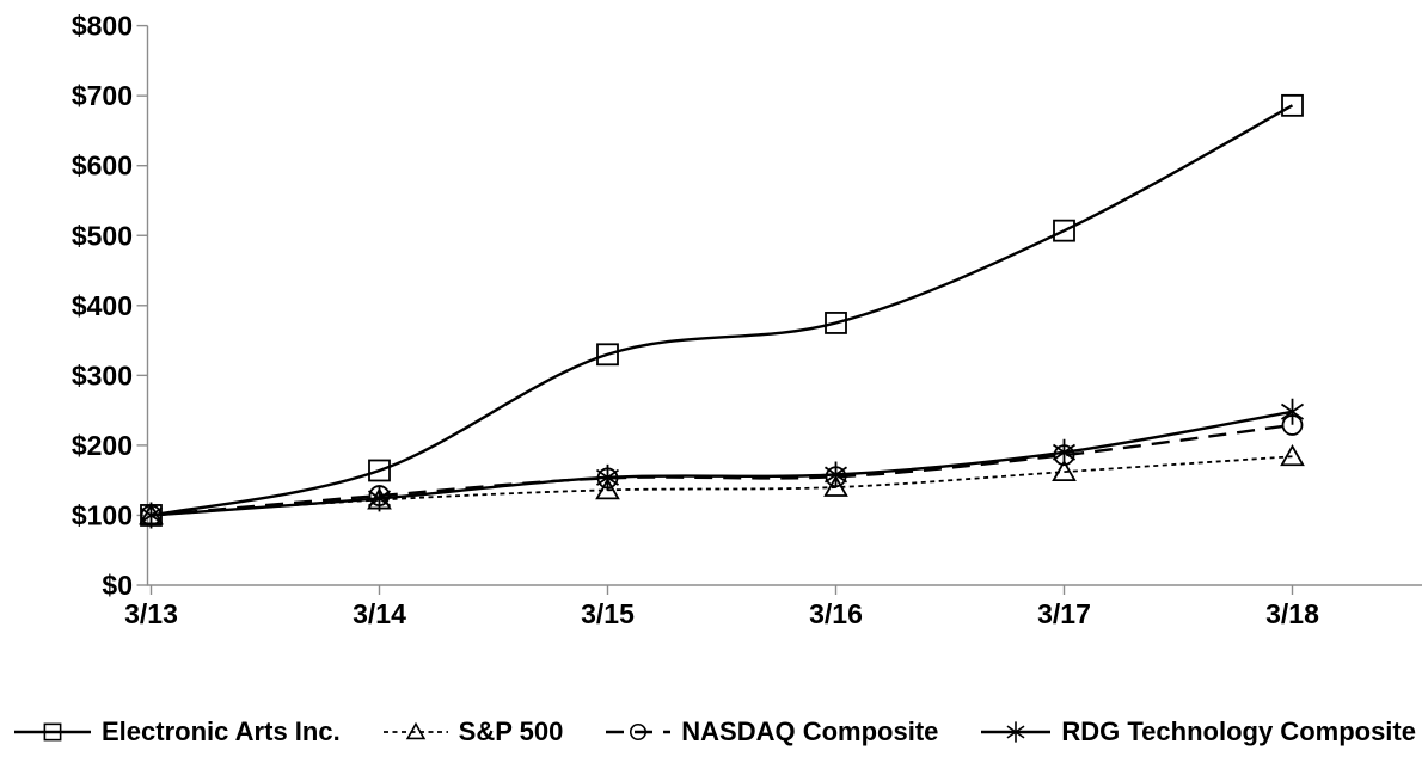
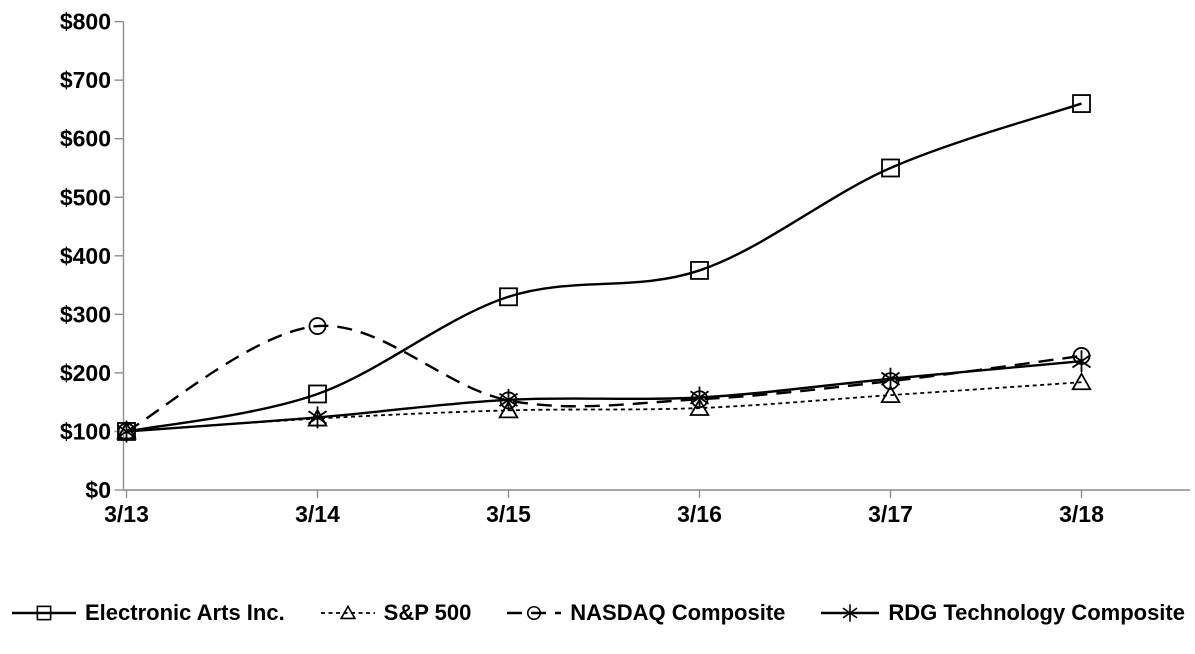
NASDAQ Composite/3/14: $130 -> $280
Electronic Arts Inc./3/17: $510 -> $550
Electronic Arts Inc./3/18: $690 -> $660
RDG Technology Composite/3/18: $250 -> $220
